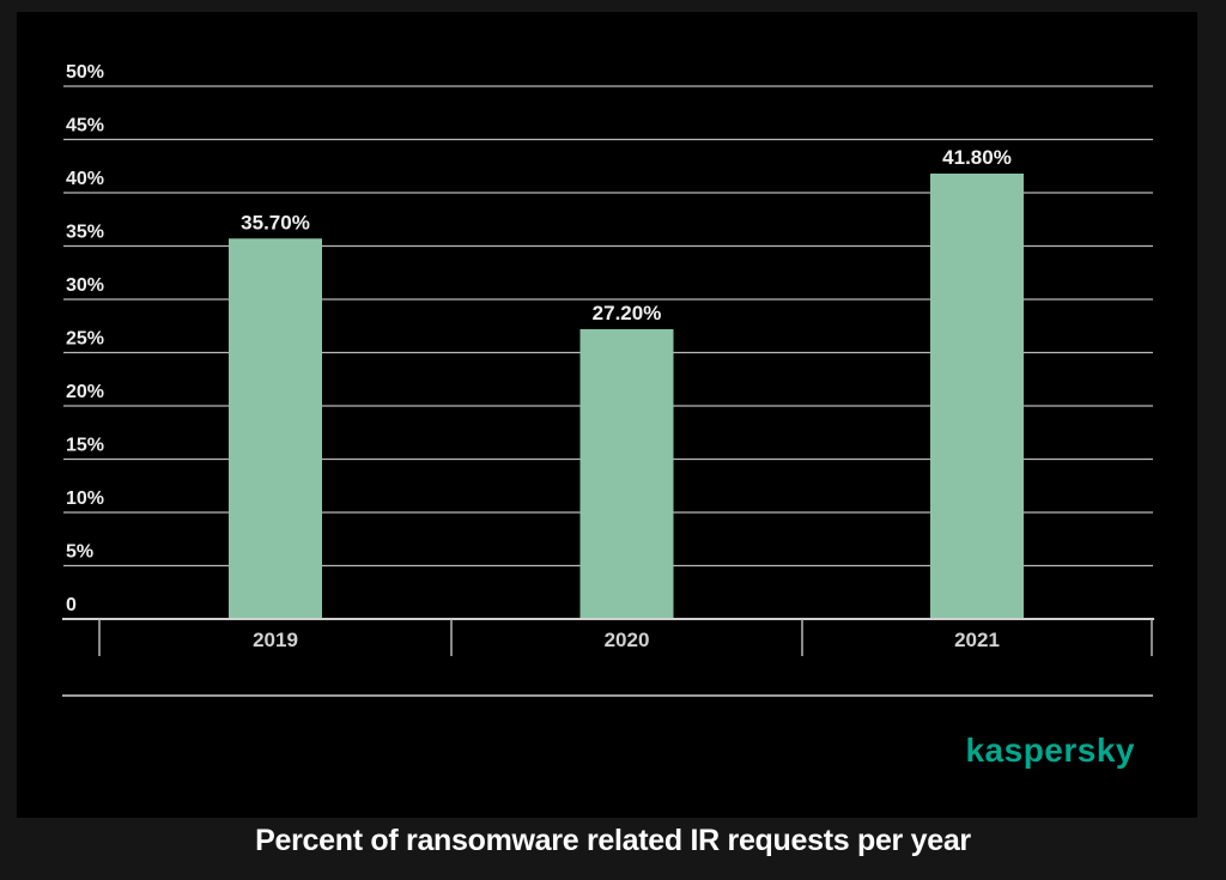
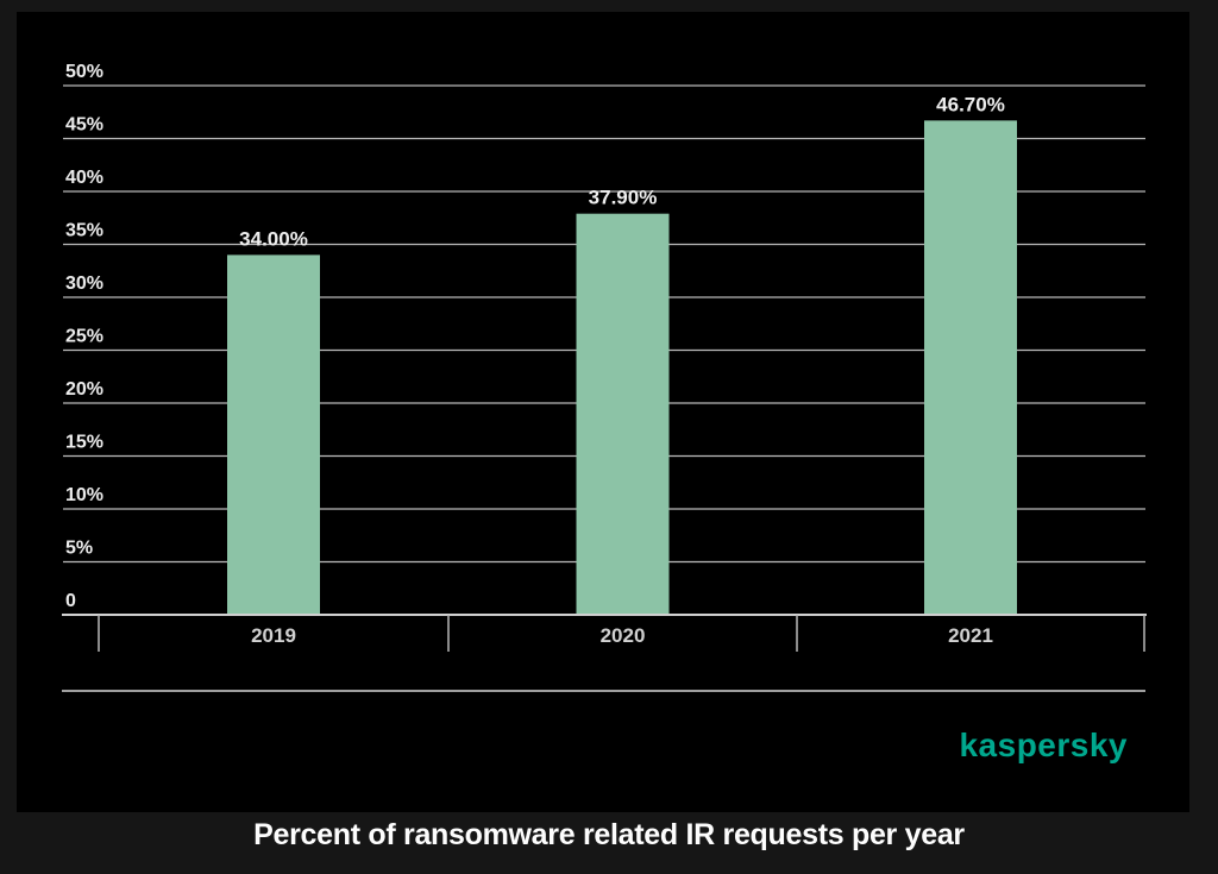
2019: 35.70% -> 34.00%
2020: 27.20% -> 37.90%
2021: 41.80% -> 46.70%
